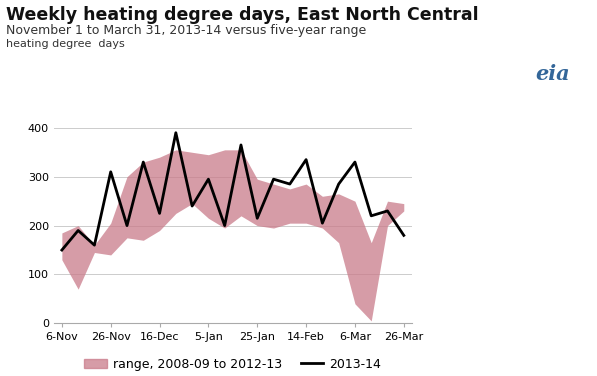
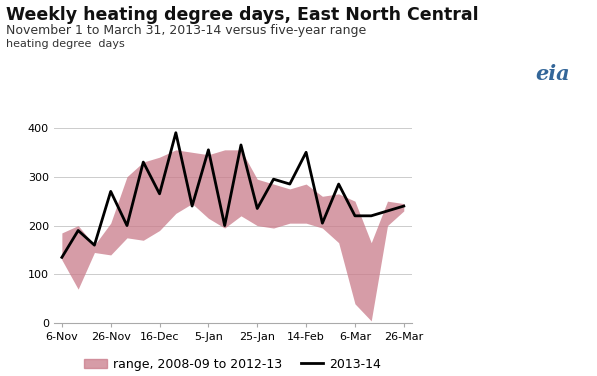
2013-14/6-Nov: 150 -> 135
2013-14/26-Nov: 310 -> 270
2013-14/16-Dec: 225 -> 265
2013-14/5-Jan: 295 -> 355
2013-14/25-Jan: 215 -> 235
2013-14/14-Feb: 335 -> 350
2013-14/6-Mar: 330 -> 220
2013-14/26-Mar: 180 -> 240
